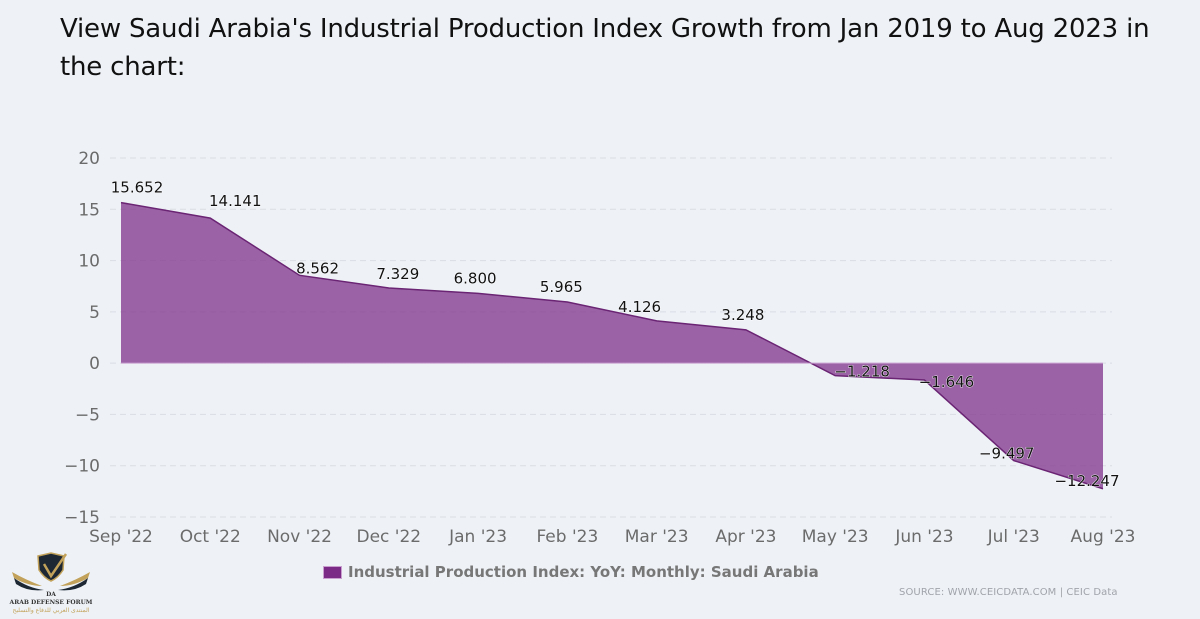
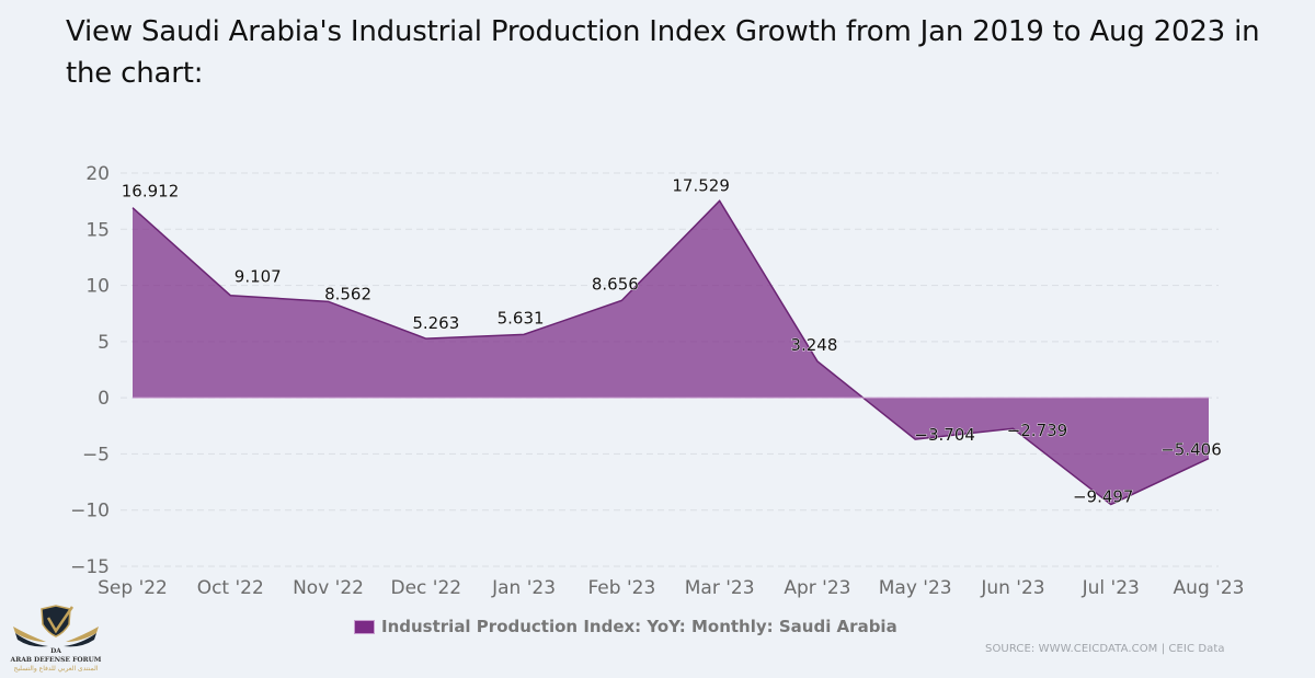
Sep '22: 15.652 -> 16.912
Oct '22: 14.141 -> 9.107
Dec '22: 7.329 -> 5.263
Jan '23: 6.800 -> 5.631
Feb '23: 5.965 -> 8.656
Mar '23: 4.126 -> 17.529
May '23: −1.218 -> −3.704
Jun '23: −1.646 -> −2.739
Aug '23: −12.247 -> −5.406
